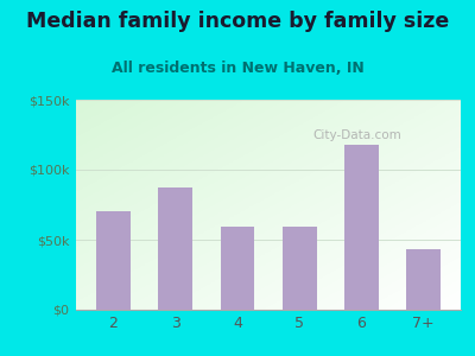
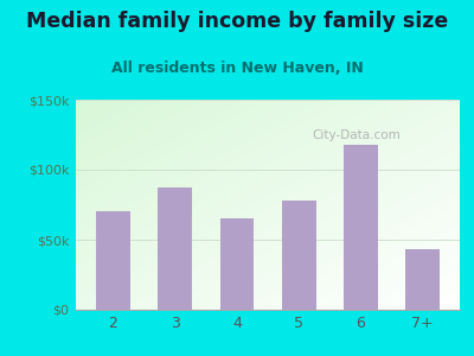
4: $59k -> $65k
5: $59k -> $78k
